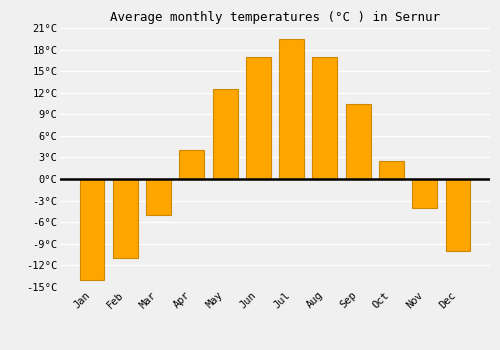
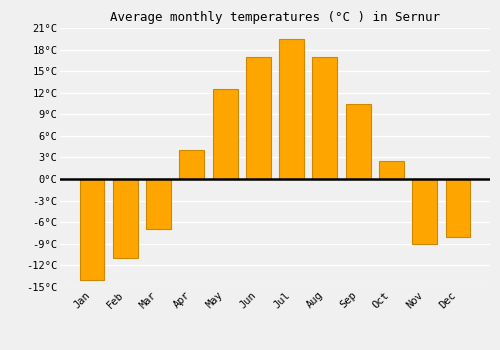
Mar: -5.0°C -> -7.0°C
Nov: -4.0°C -> -9.0°C
Dec: -10.0°C -> -8.0°C
